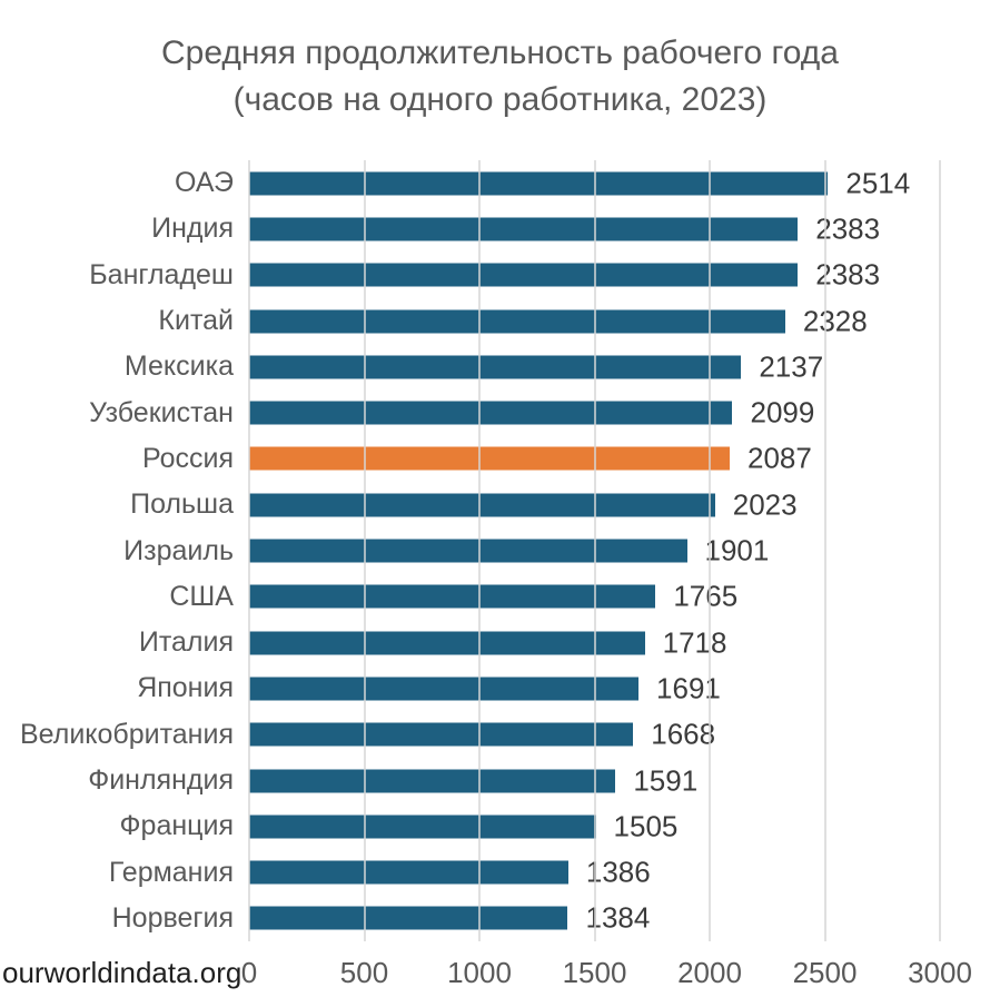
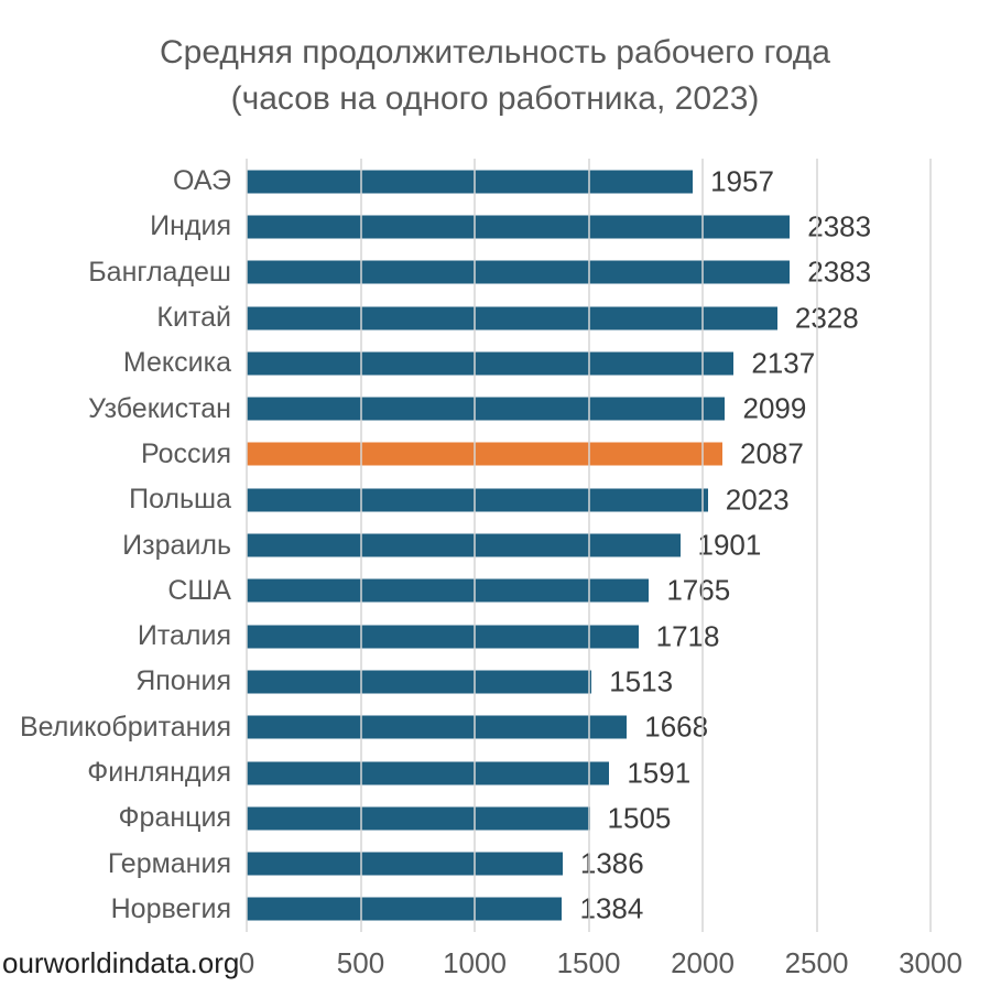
ОАЭ: 2514 -> 1957
Япония: 1691 -> 1513
